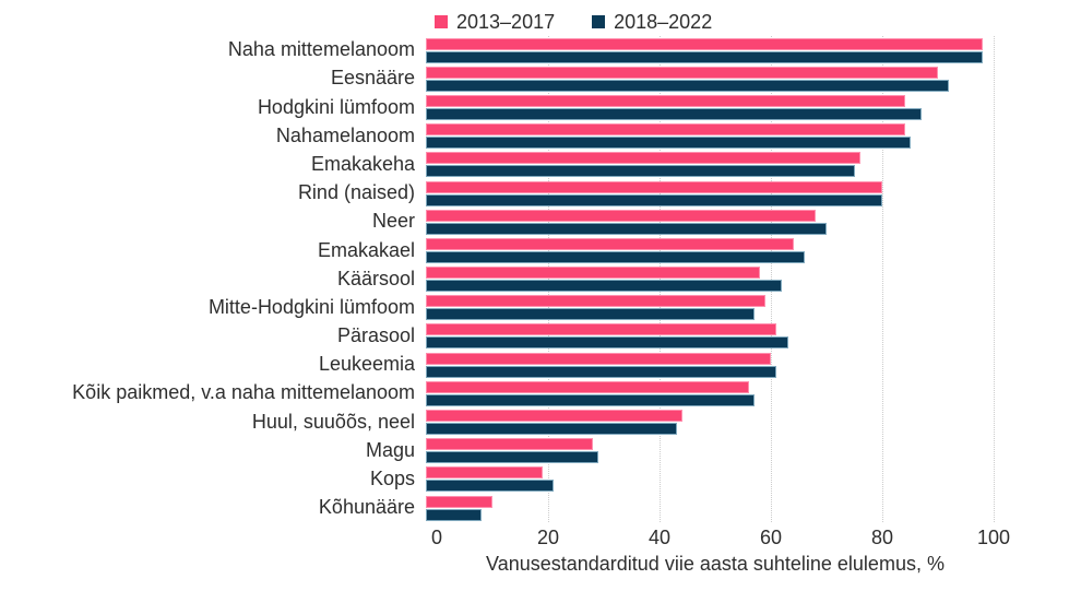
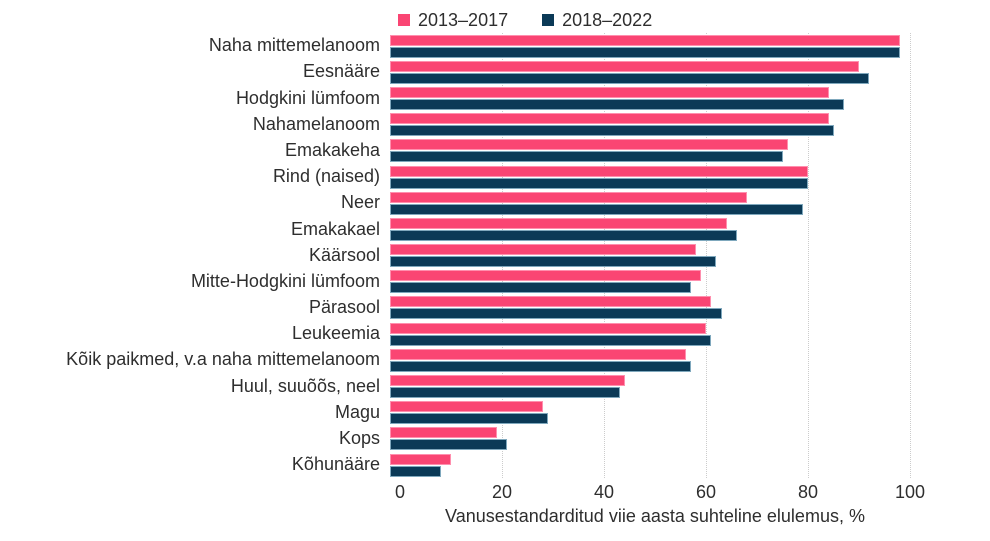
2018–2022/Neer: 72 -> 81
